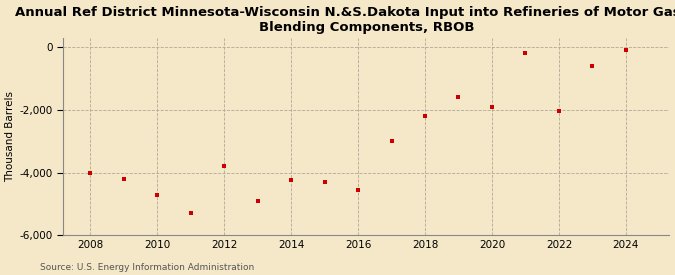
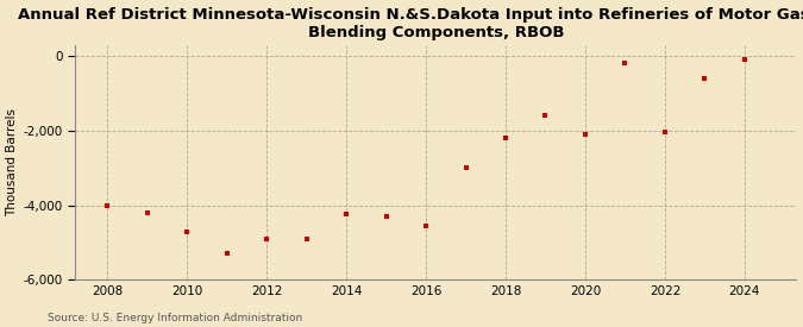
2012: -3,800 -> -4,900
2020: -1,900 -> -2,100
